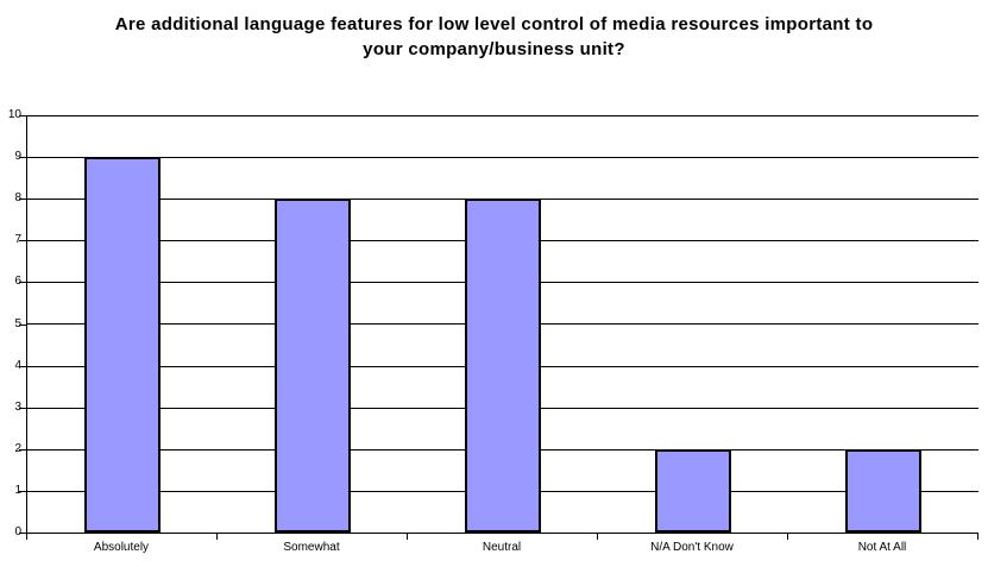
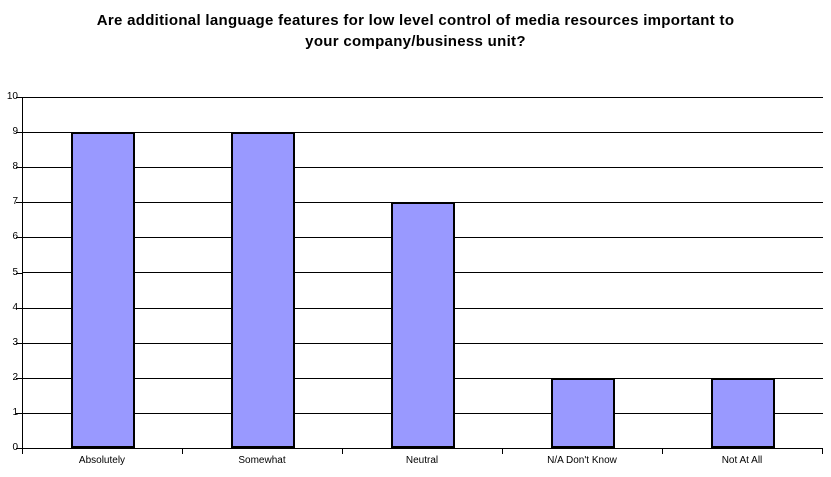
Somewhat: 8 -> 9
Neutral: 8 -> 7
